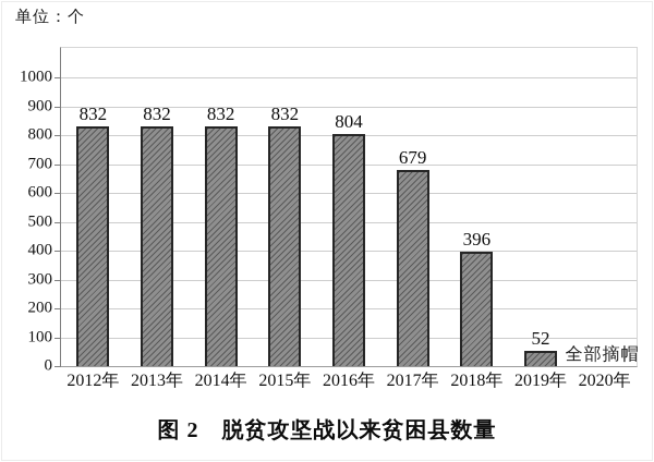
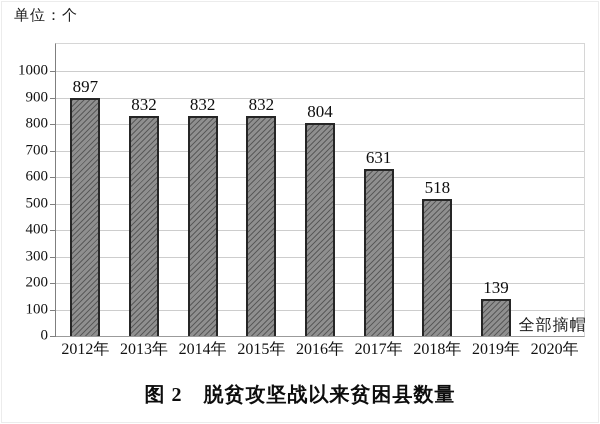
2012年: 832 -> 897
2017年: 679 -> 631
2018年: 396 -> 518
2019年: 52 -> 139
